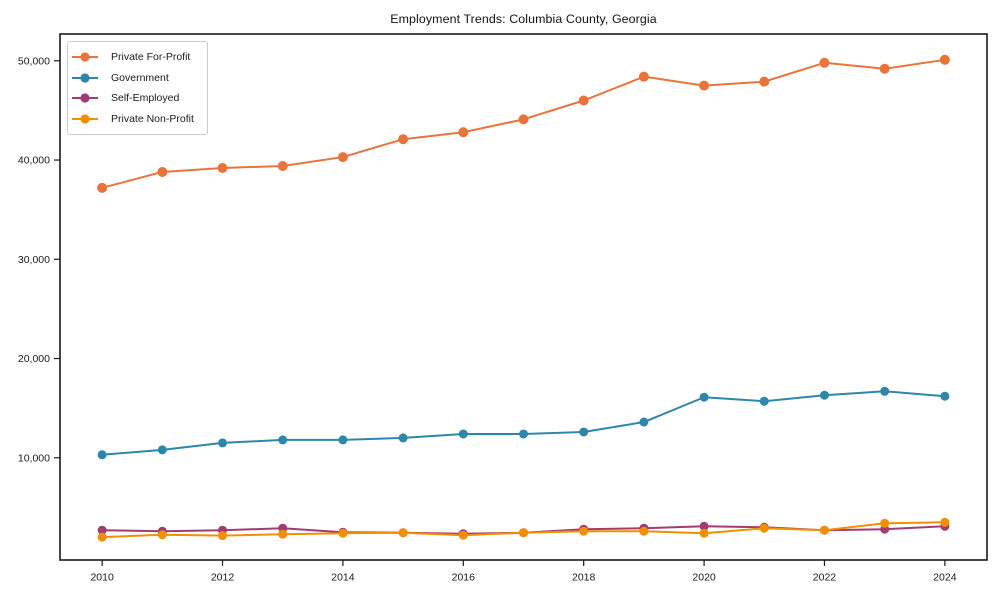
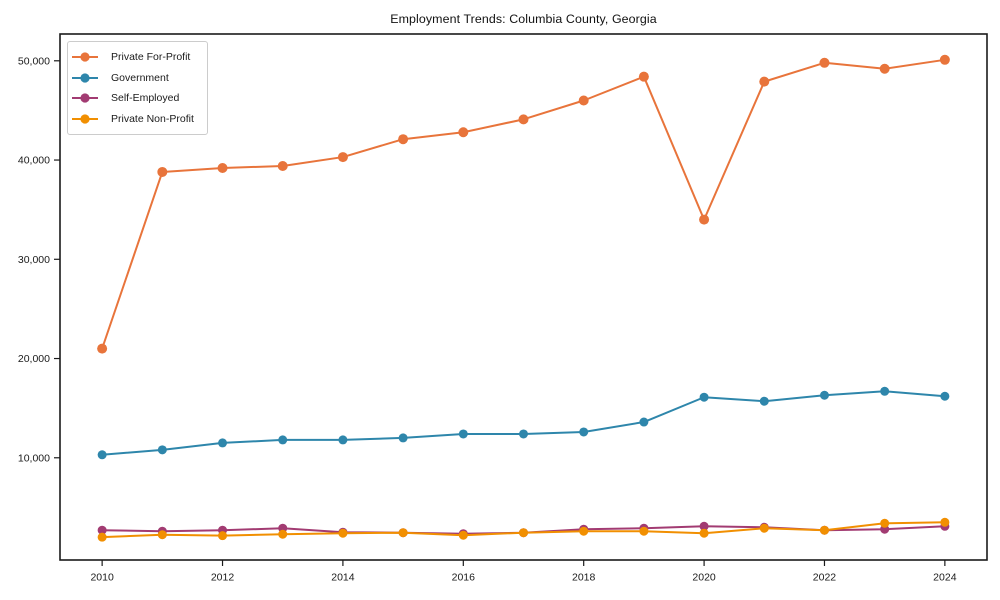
Private For-Profit/2010: 37000 -> 21000
Private For-Profit/2020: 48000 -> 34000
